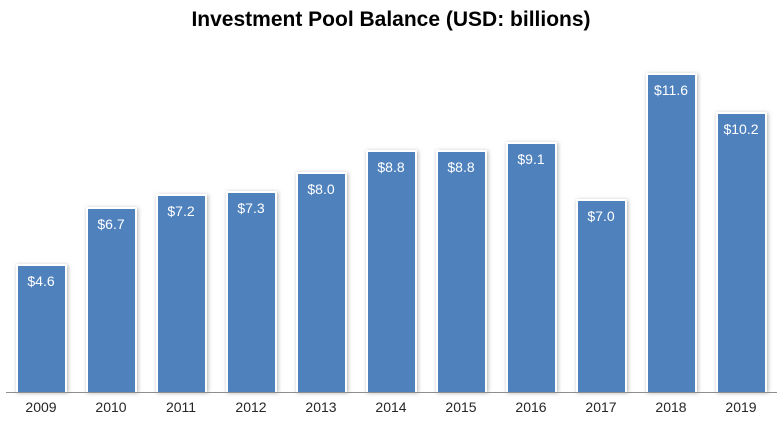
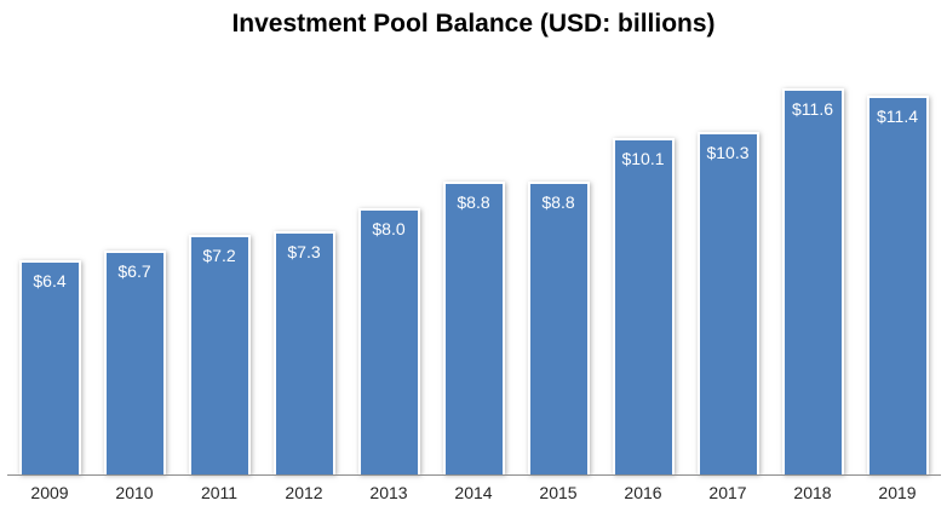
2009: $4.6 -> $6.4
2016: $9.1 -> $10.1
2017: $7.0 -> $10.3
2019: $10.2 -> $11.4
